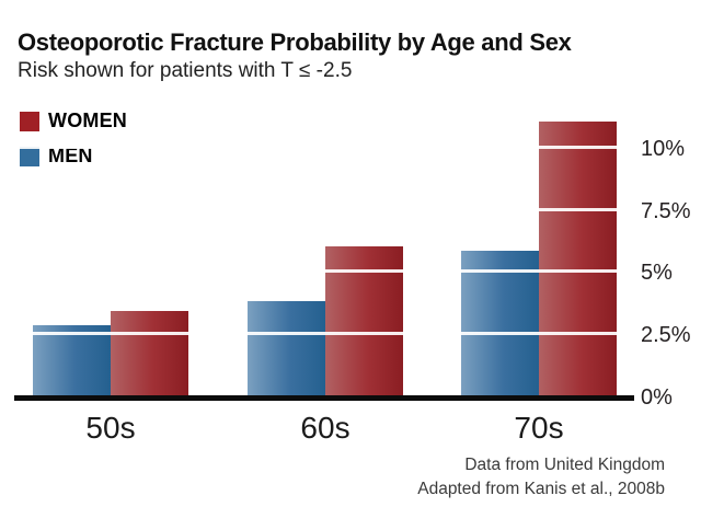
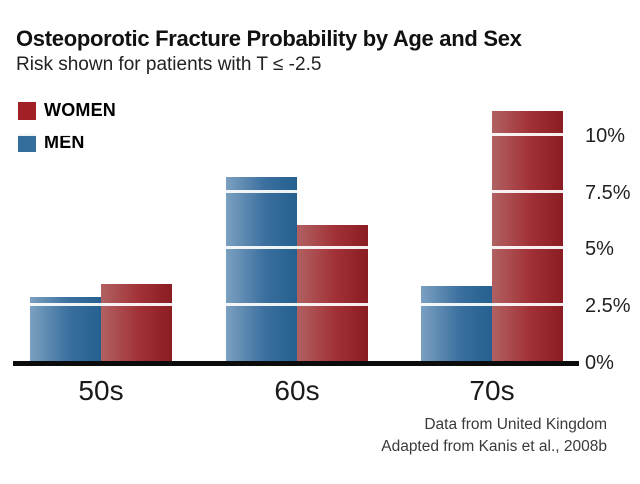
MEN/60s: 3.8% -> 8.1%
MEN/70s: 5.8% -> 3.3%
